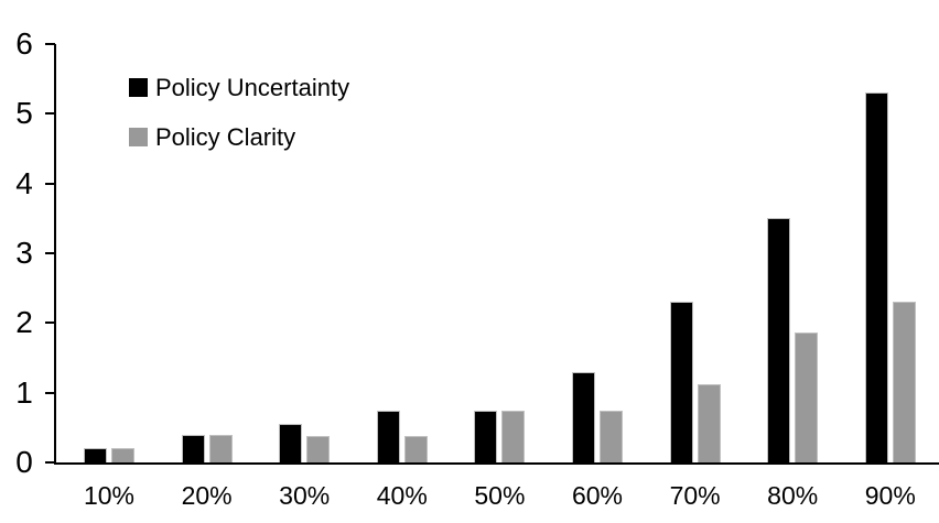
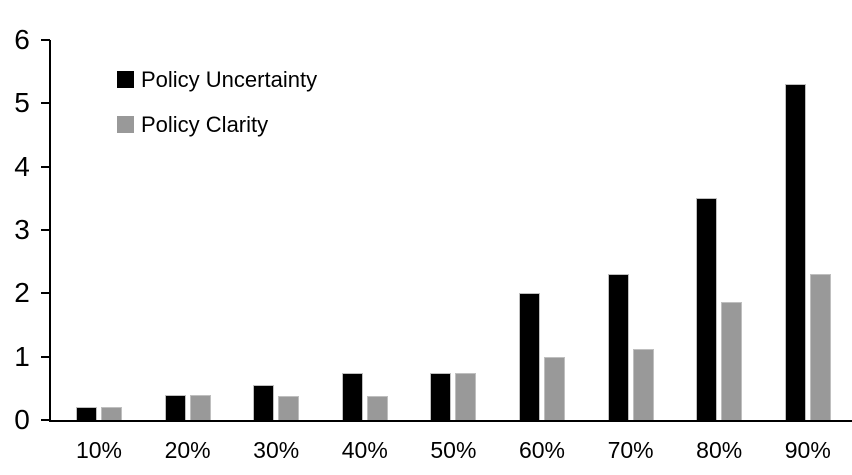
Policy Uncertainty/60%: 1.3 -> 2.0
Policy Clarity/60%: 0.8 -> 1.0
